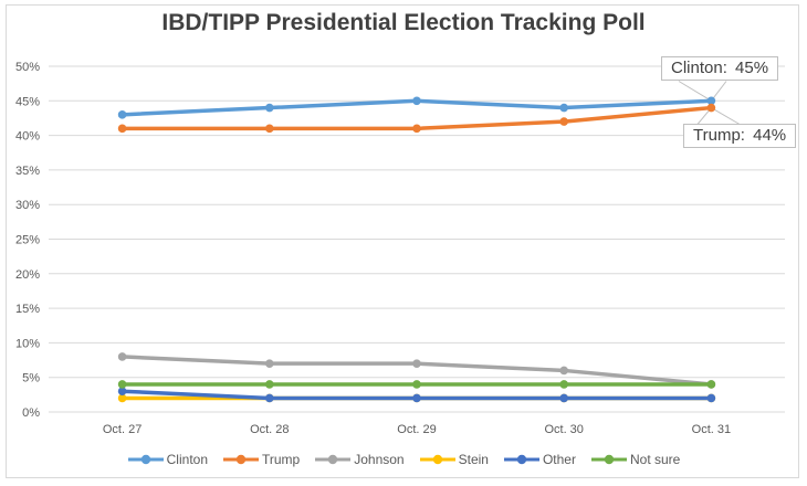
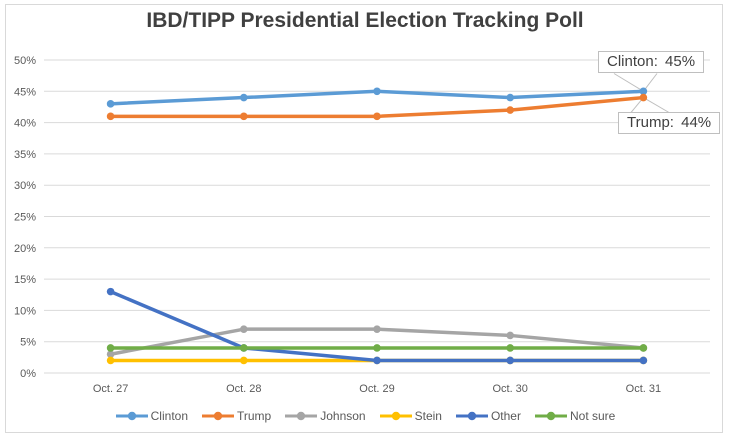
Johnson/Oct. 27: 8% -> 3%
Other/Oct. 27: 3% -> 13%
Other/Oct. 28: 2% -> 4%
